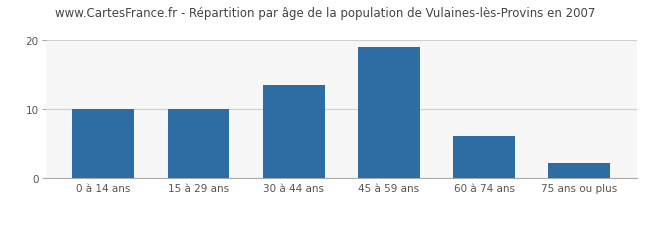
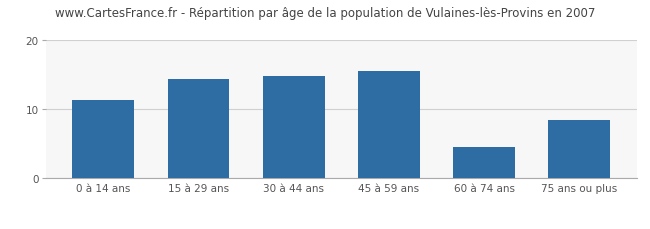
0 à 14 ans: 10.1 -> 11.4
15 à 29 ans: 10.1 -> 14.4
30 à 44 ans: 13.5 -> 14.8
45 à 59 ans: 19.0 -> 15.6
60 à 74 ans: 6.2 -> 4.6
75 ans ou plus: 2.2 -> 8.4
